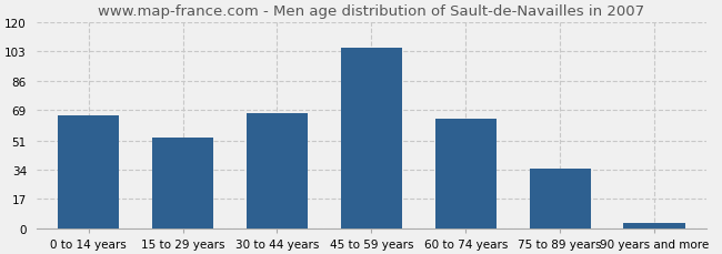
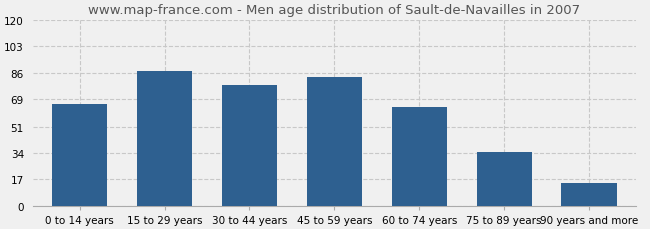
15 to 29 years: 53 -> 87
30 to 44 years: 67 -> 78
45 to 59 years: 105 -> 83
90 years and more: 3 -> 15
